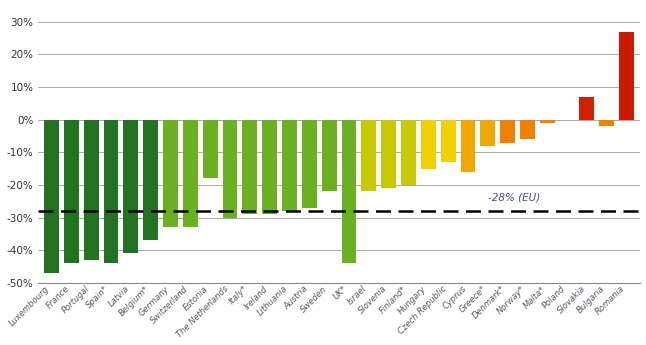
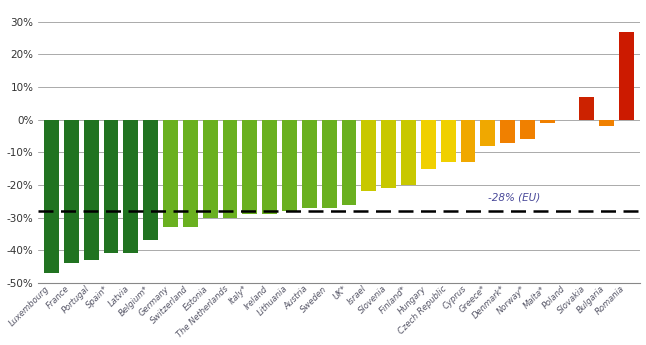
Spain*: -44% -> -41%
Estonia: -18% -> -30%
Sweden: -22% -> -27%
UK*: -44% -> -26%
Cyprus: -16% -> -13%
